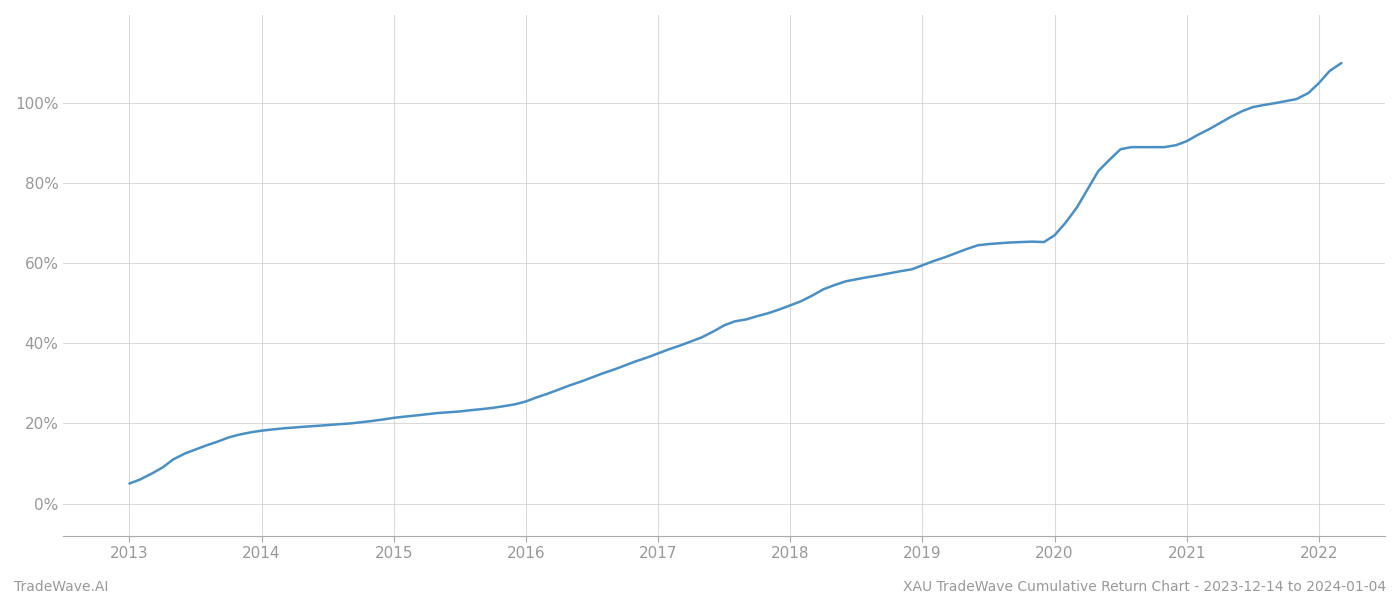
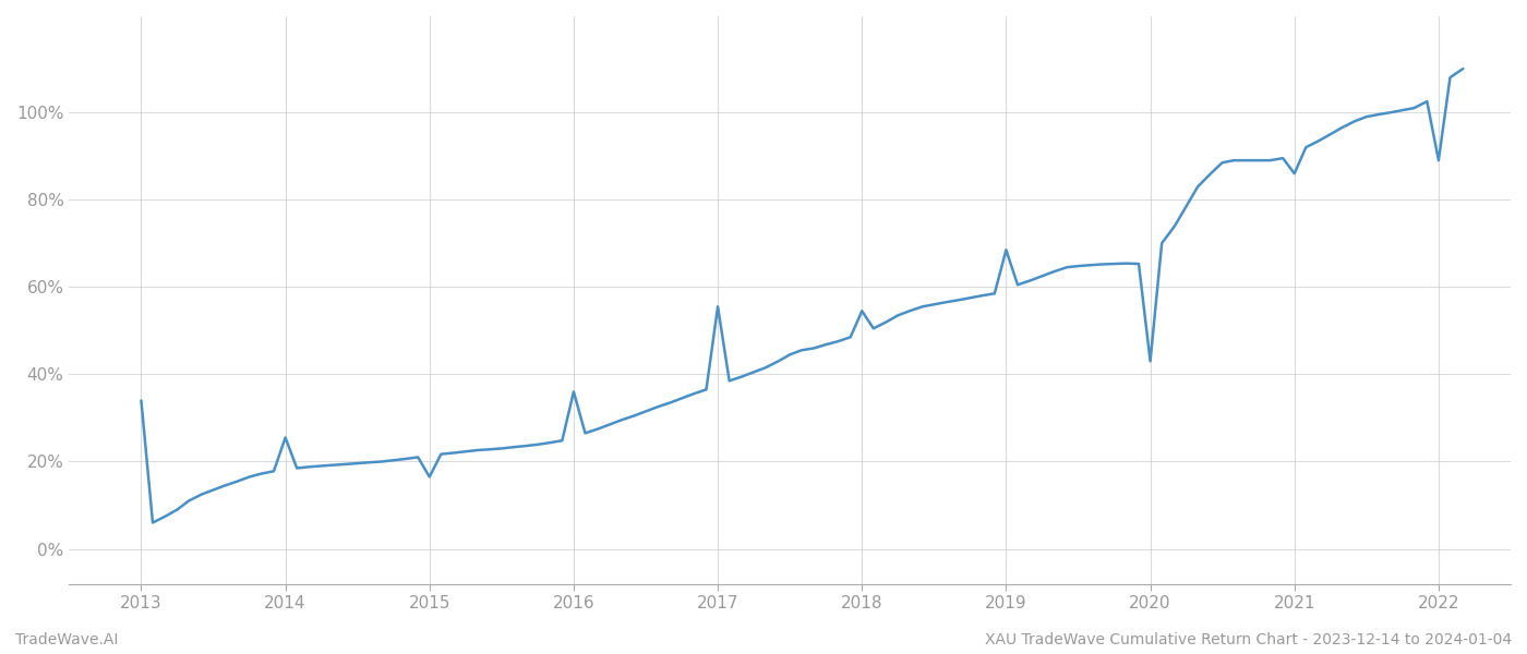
2013: 5.0% -> 34.0%
2014: 18.2% -> 25.5%
2015: 21.4% -> 16.5%
2016: 25.5% -> 36.0%
2017: 37.5% -> 55.5%
2018: 49.5% -> 54.5%
2019: 59.5% -> 68.5%
2020: 67.0% -> 43.0%
2021: 90.5% -> 86.0%
2022: 105.0% -> 89.0%
